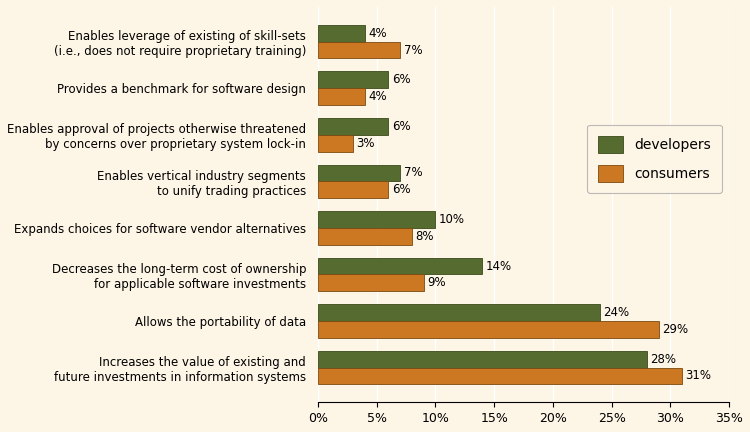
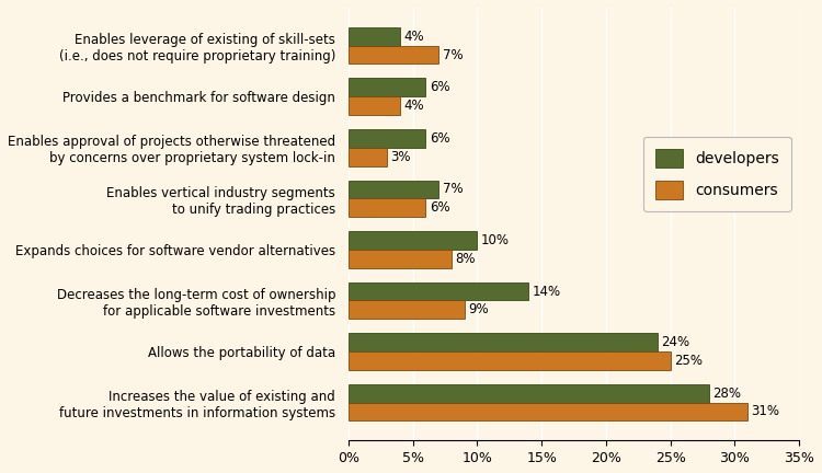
consumers/Allows the portability of data: 29% -> 25%
